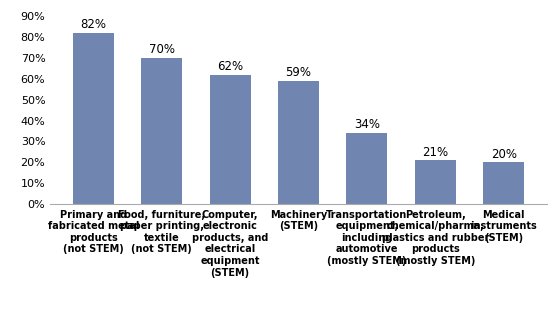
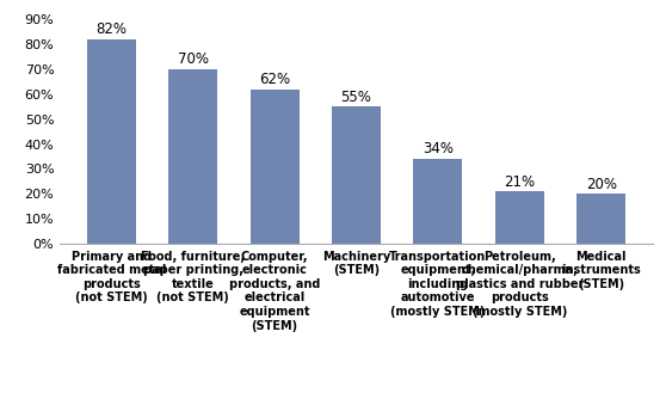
Machinery (STEM): 59% -> 55%
